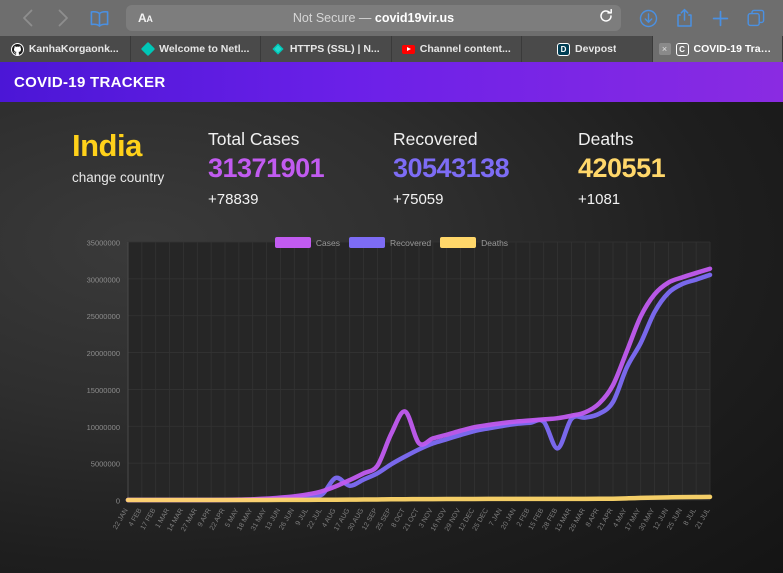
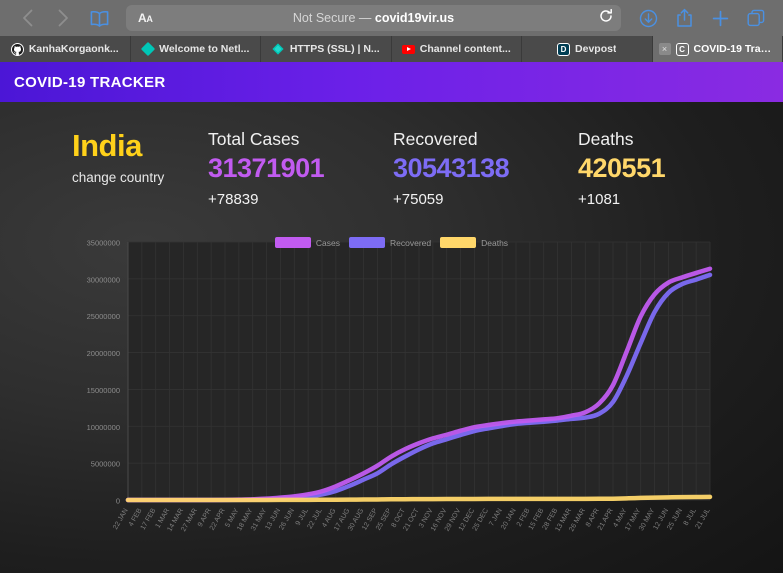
Recovered/4 AUG: 3000000 -> 1000000
Cases/25 SEP: 9000000 -> 6000000
Cases/8 OCT: 12000000 -> 7000000
Recovered/28 FEB: 7000000 -> 11000000
Recovered/4 MAY: 18000000 -> 17000000
